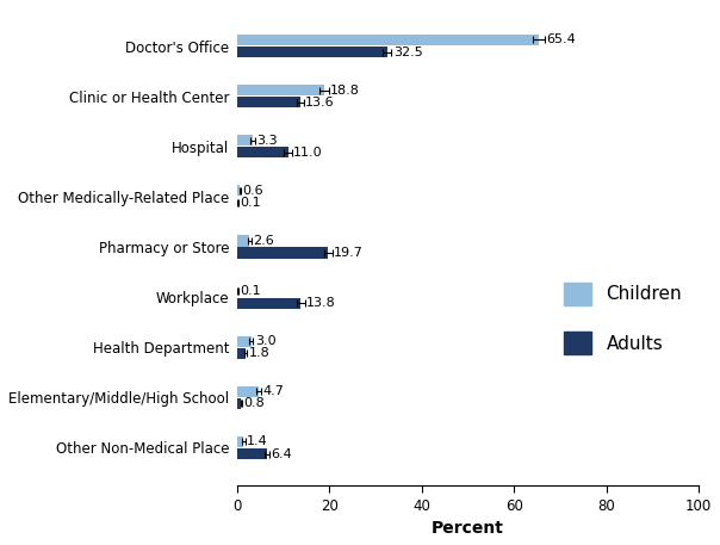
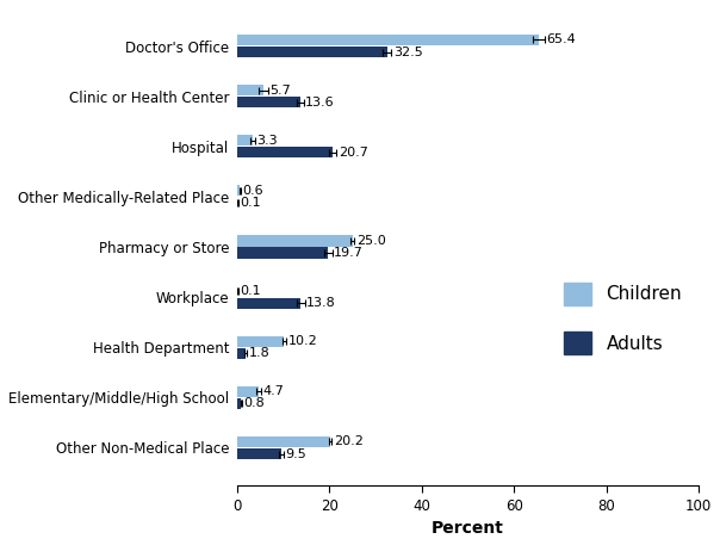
Children/Clinic or Health Center: 18.8 -> 5.7
Adults/Hospital: 11.0 -> 20.7
Children/Pharmacy or Store: 2.6 -> 25.0
Children/Health Department: 3.0 -> 10.2
Children/Other Non-Medical Place: 1.4 -> 20.2
Adults/Other Non-Medical Place: 6.4 -> 9.5
